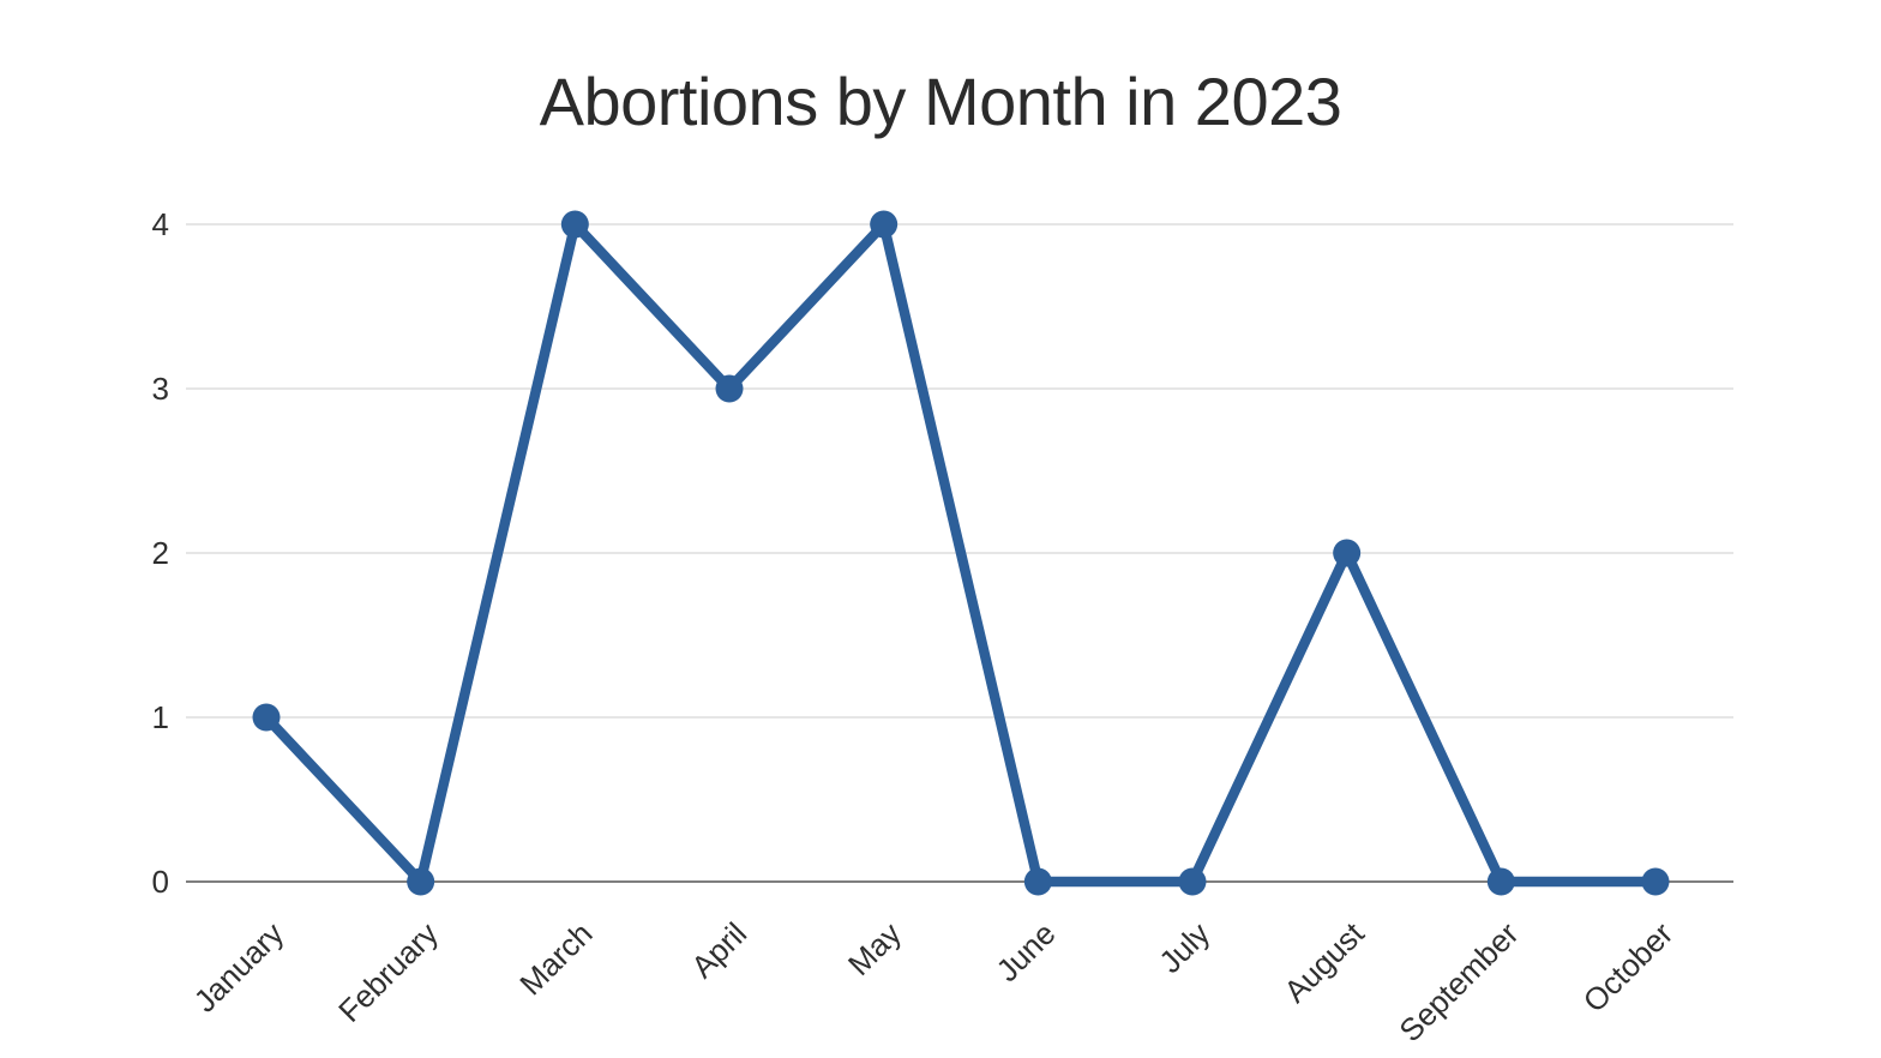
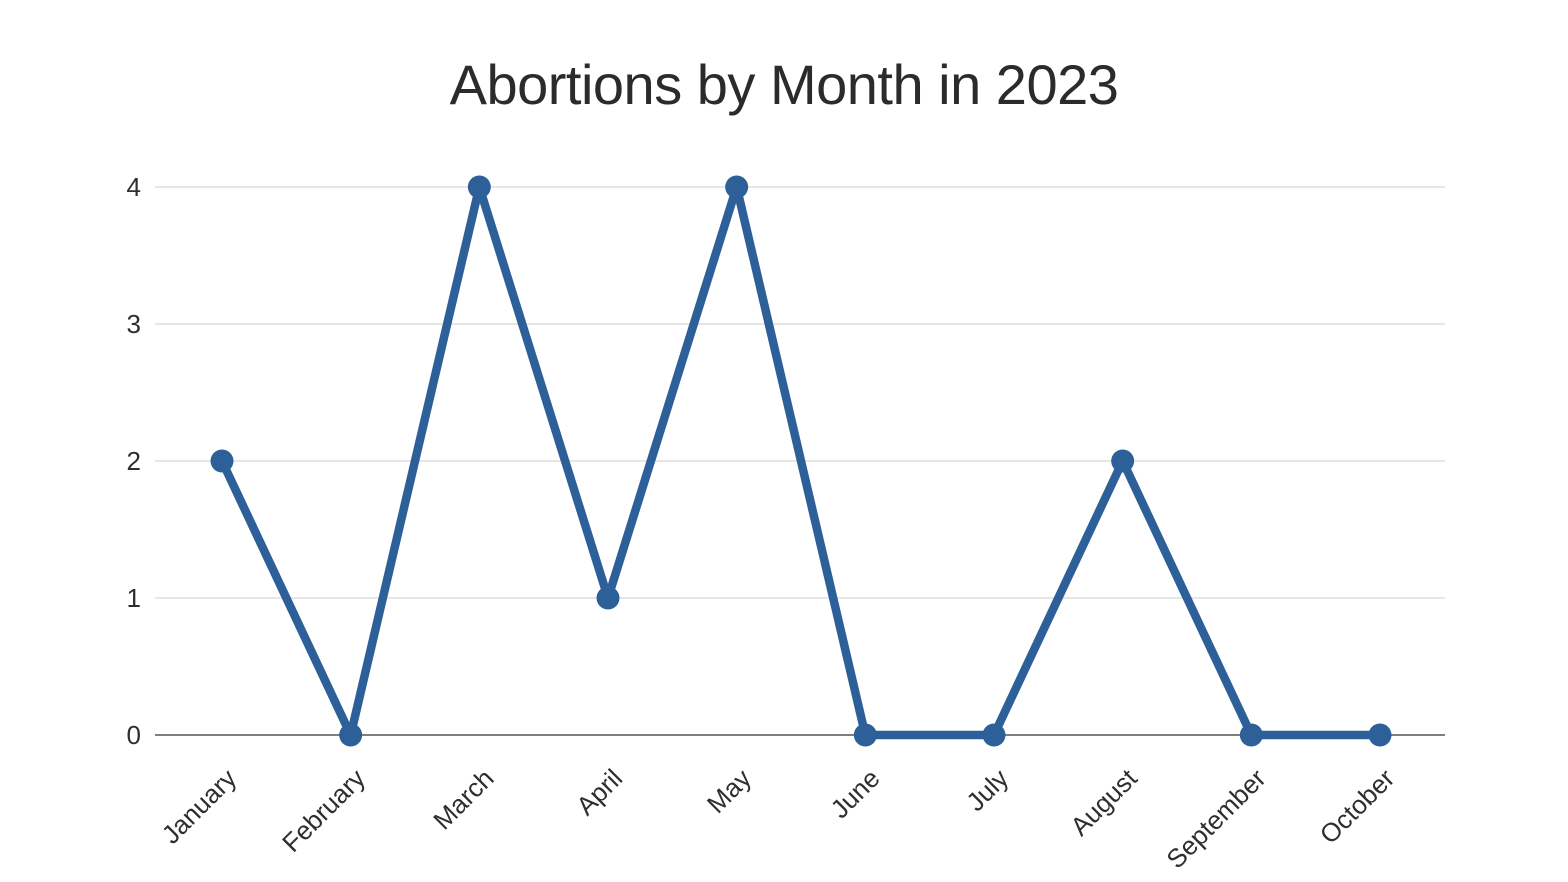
January: 1 -> 2
April: 3 -> 1
